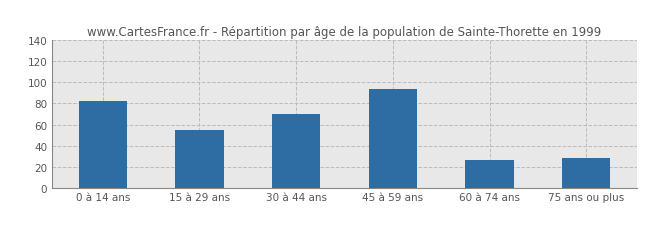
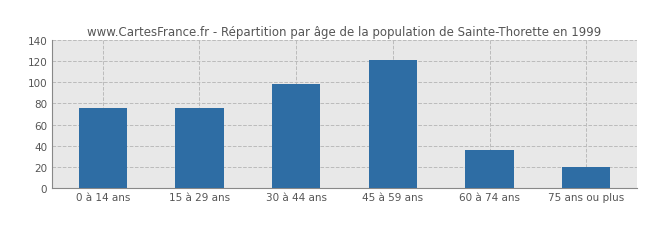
0 à 14 ans: 82 -> 76
15 à 29 ans: 55 -> 76
30 à 44 ans: 70 -> 99
45 à 59 ans: 94 -> 121
60 à 74 ans: 26 -> 36
75 ans ou plus: 28 -> 20
